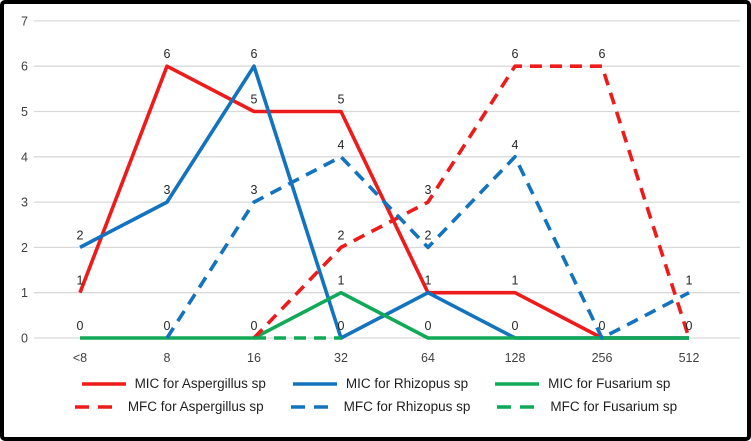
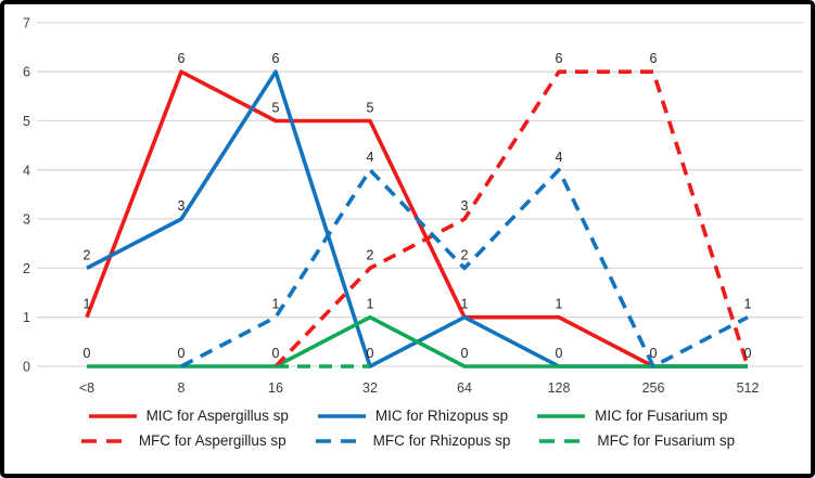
MFC for Rhizopus sp/16: 3 -> 1
